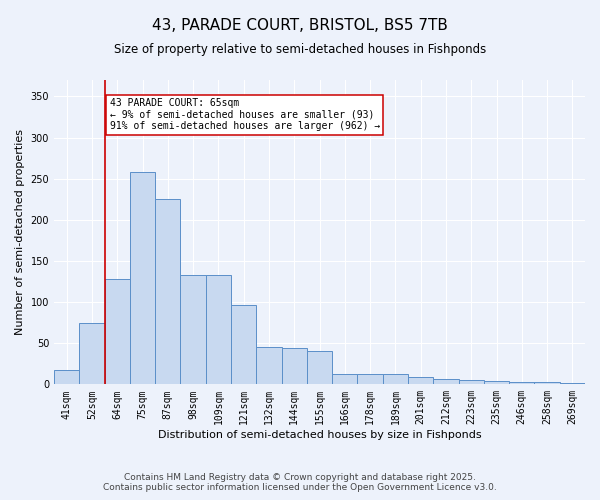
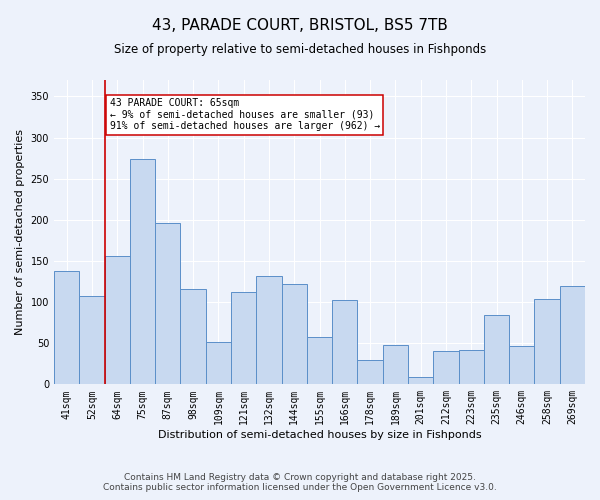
41sqm: 17 -> 138
52sqm: 75 -> 108
64sqm: 128 -> 156
75sqm: 258 -> 274
87sqm: 225 -> 196
98sqm: 133 -> 116
109sqm: 133 -> 52
121sqm: 97 -> 112
132sqm: 45 -> 132
144sqm: 44 -> 122
155sqm: 40 -> 58
166sqm: 13 -> 102
178sqm: 13 -> 30
189sqm: 13 -> 48
212sqm: 7 -> 40
223sqm: 5 -> 42
235sqm: 4 -> 84
246sqm: 3 -> 46
258sqm: 3 -> 104
269sqm: 2 -> 120
